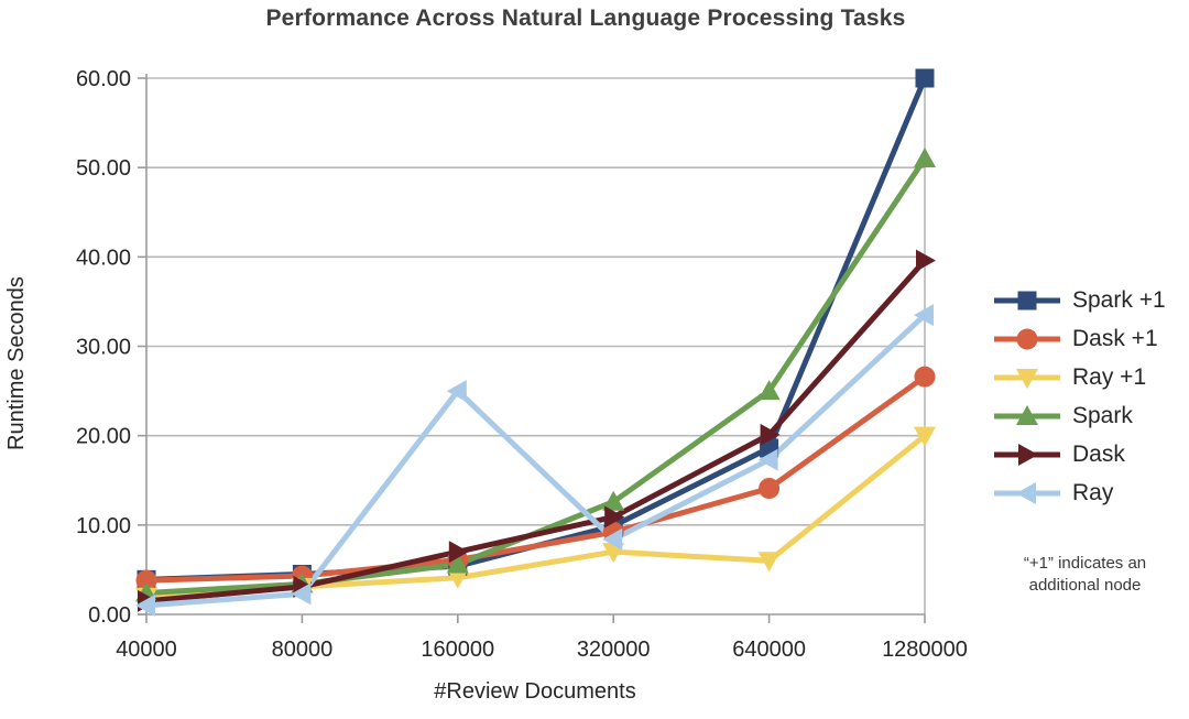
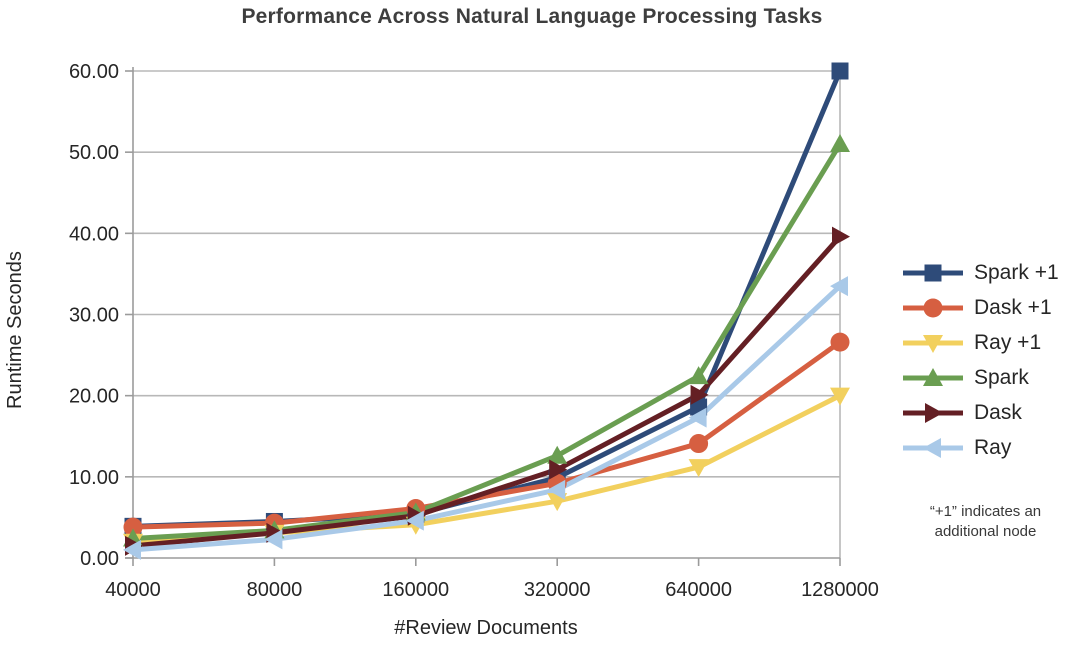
Dask/160000: 7 -> 5
Ray/160000: 25 -> 5
Ray +1/640000: 6 -> 11
Spark/640000: 25 -> 22
